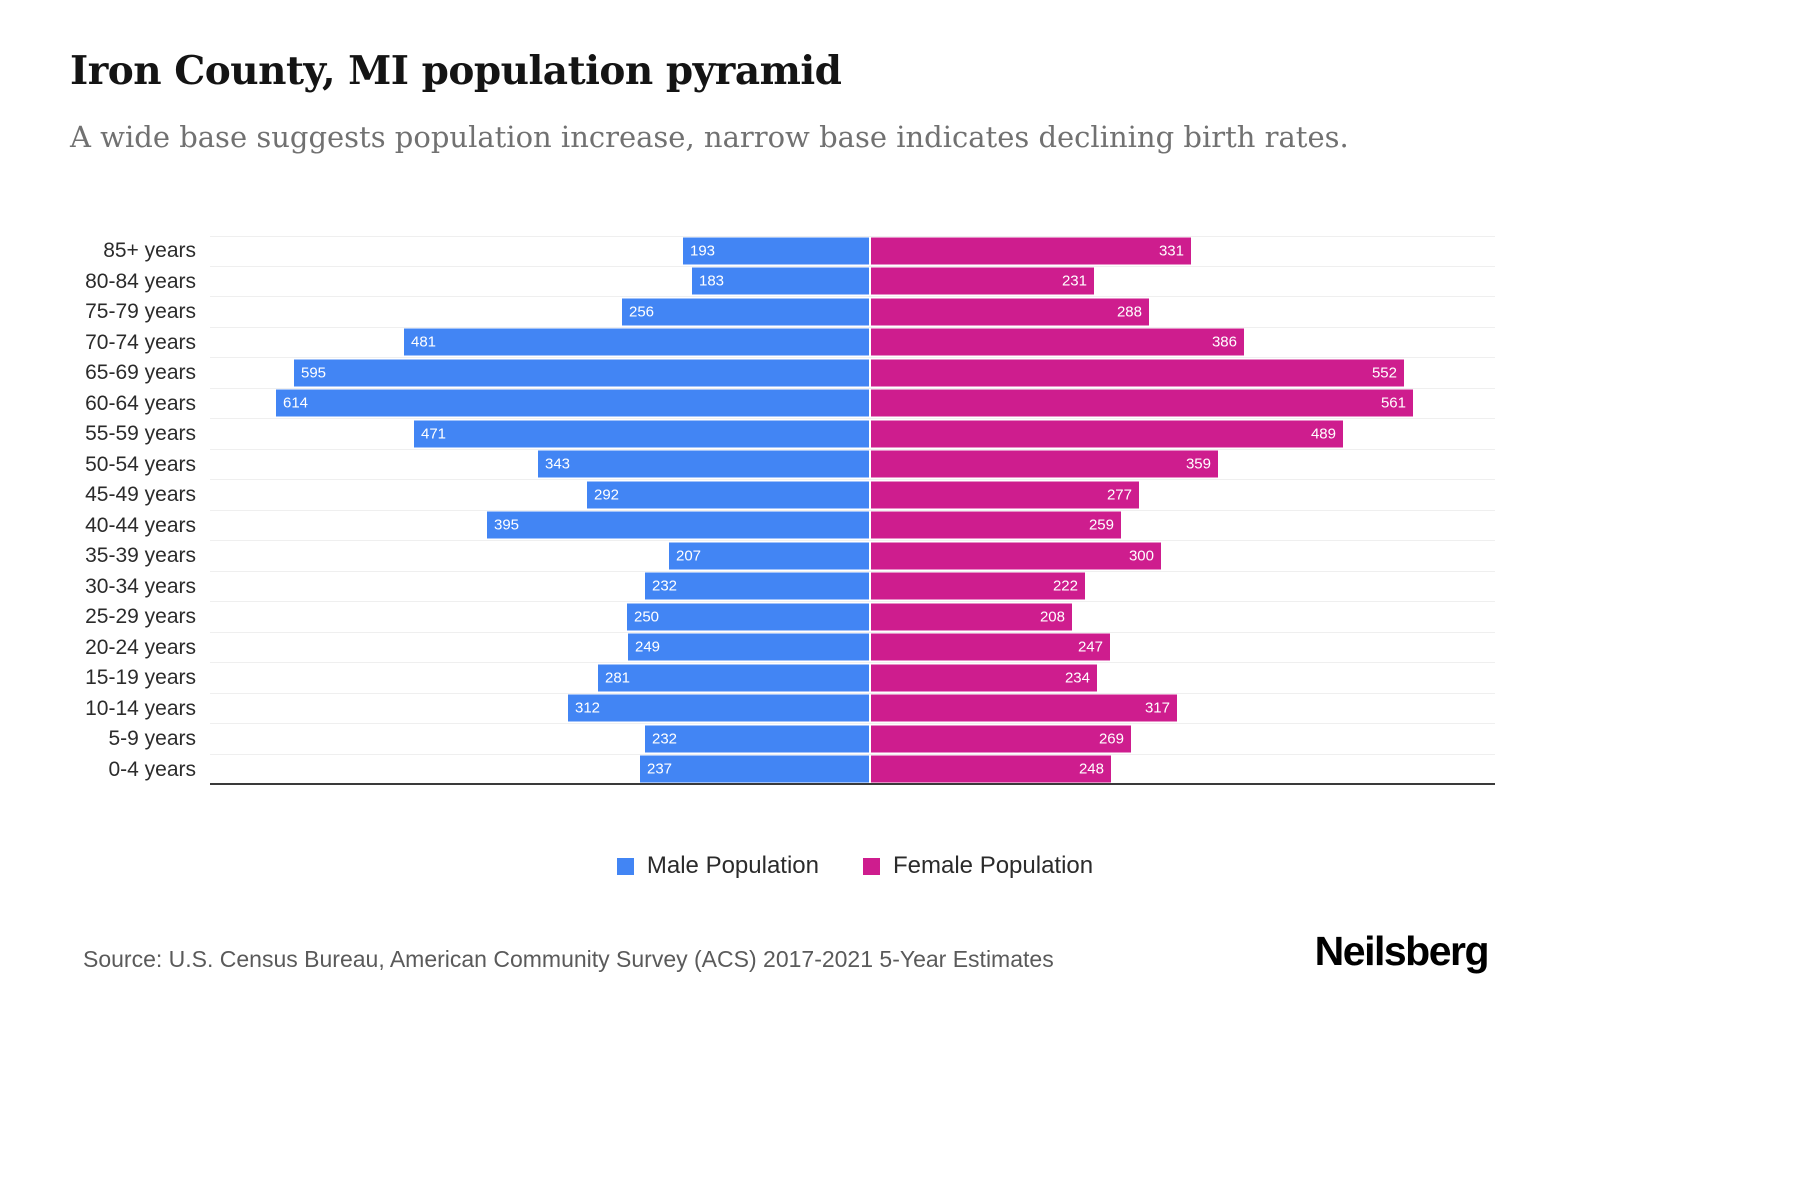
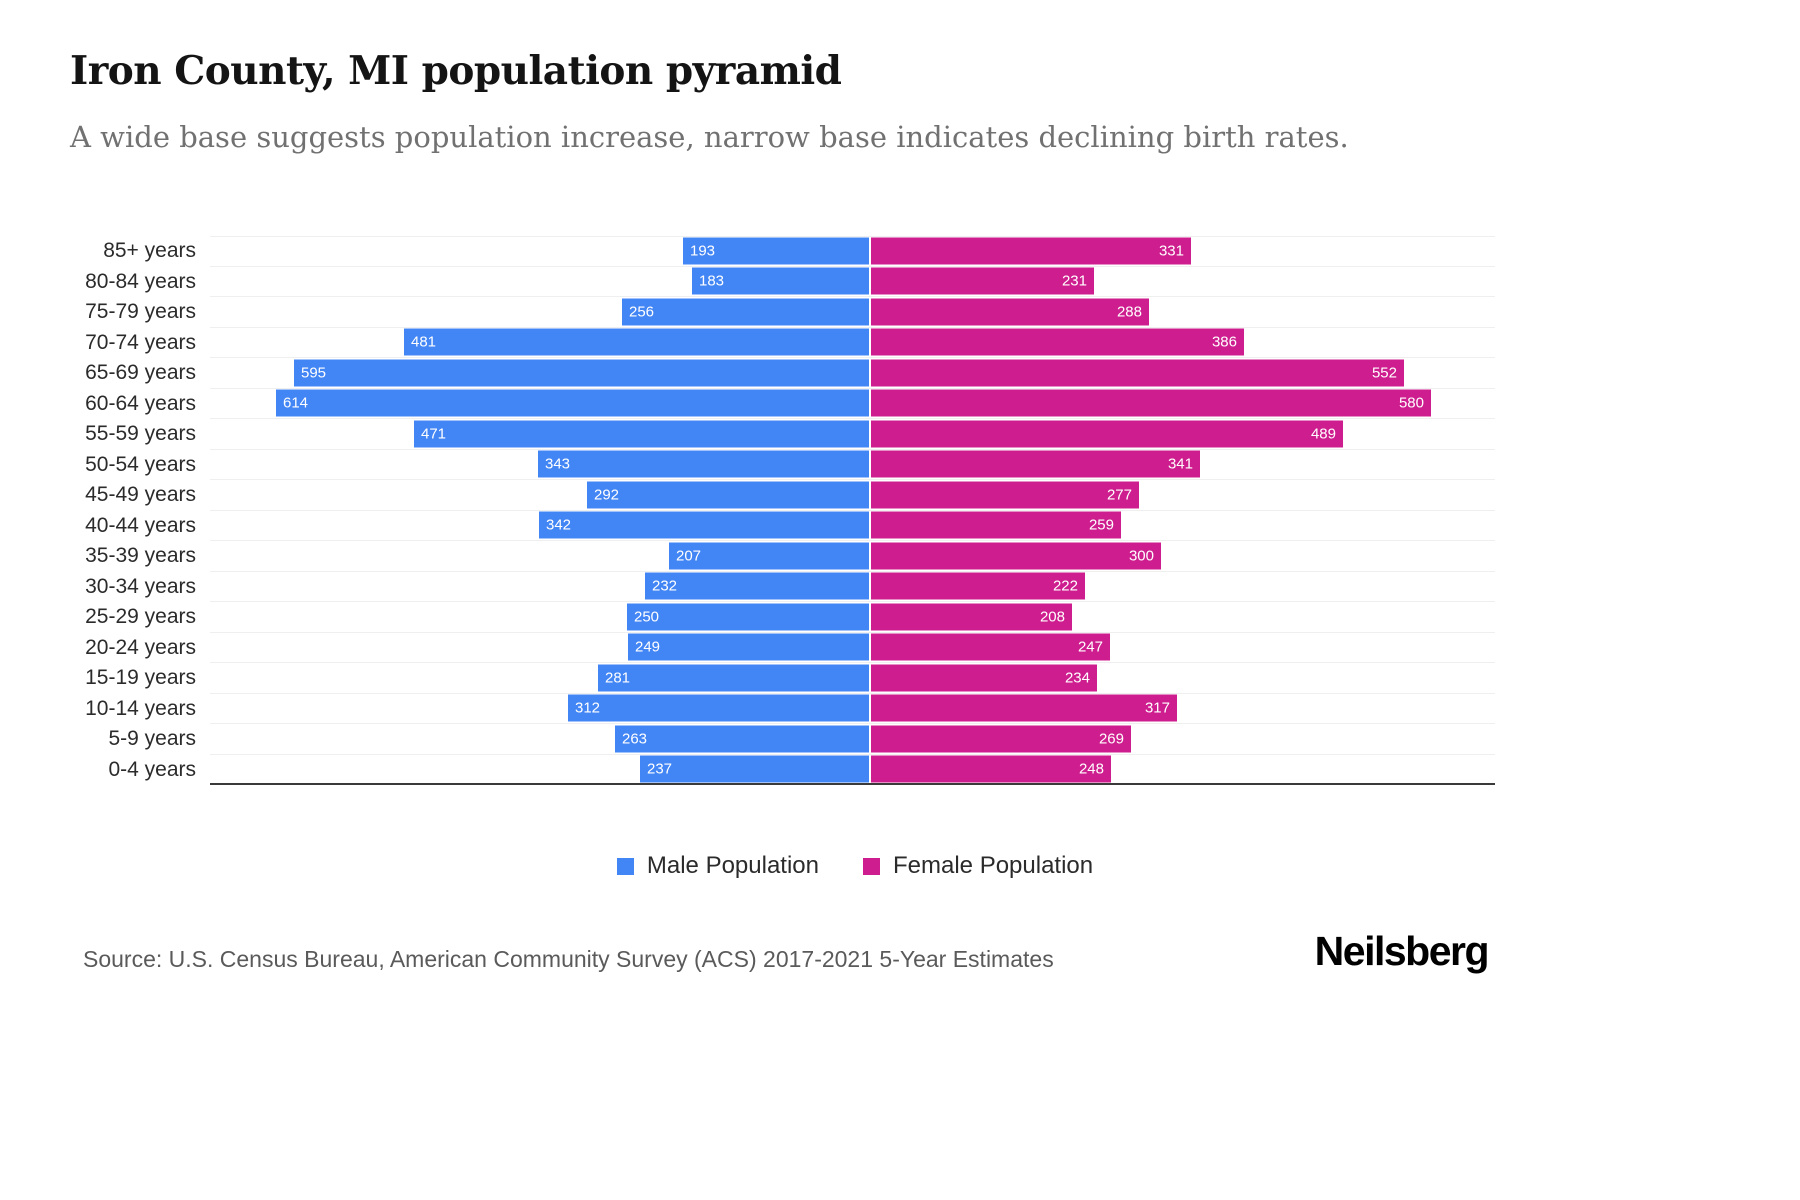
Female Population/60-64 years: 561 -> 580
Female Population/50-54 years: 359 -> 341
Male Population/40-44 years: 395 -> 342
Male Population/5-9 years: 232 -> 263
